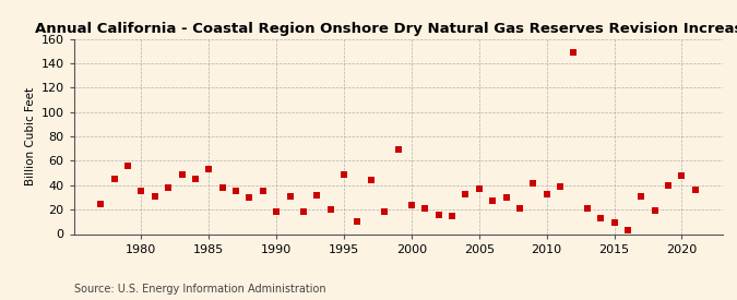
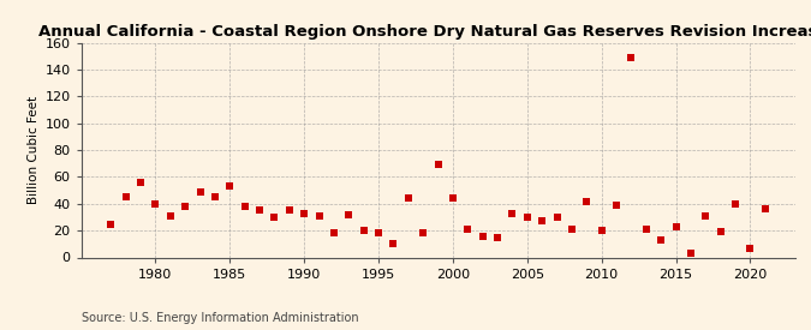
1980: 35 -> 40
1990: 18 -> 33
1995: 49 -> 18
2000: 24 -> 44
2005: 37 -> 30
2010: 33 -> 20
2015: 9 -> 23
2020: 48 -> 7
